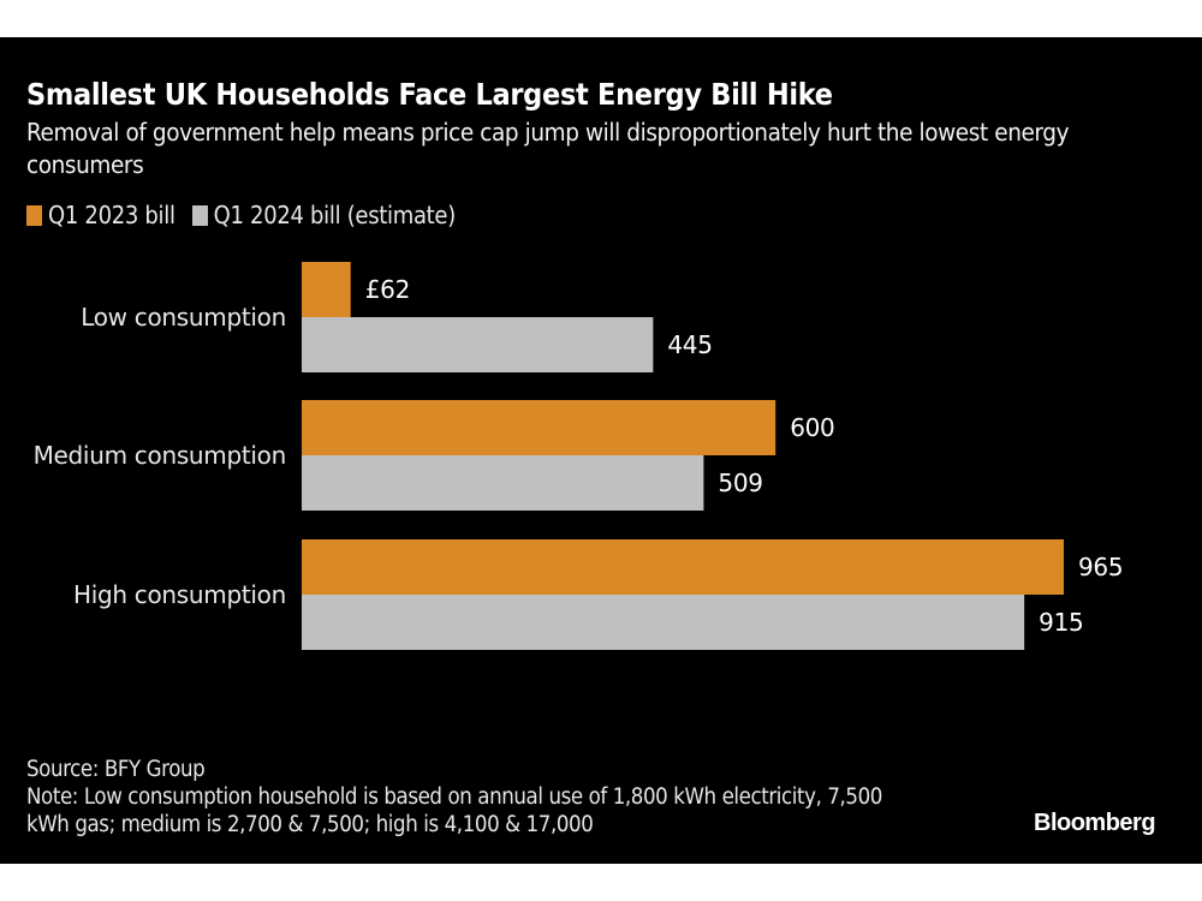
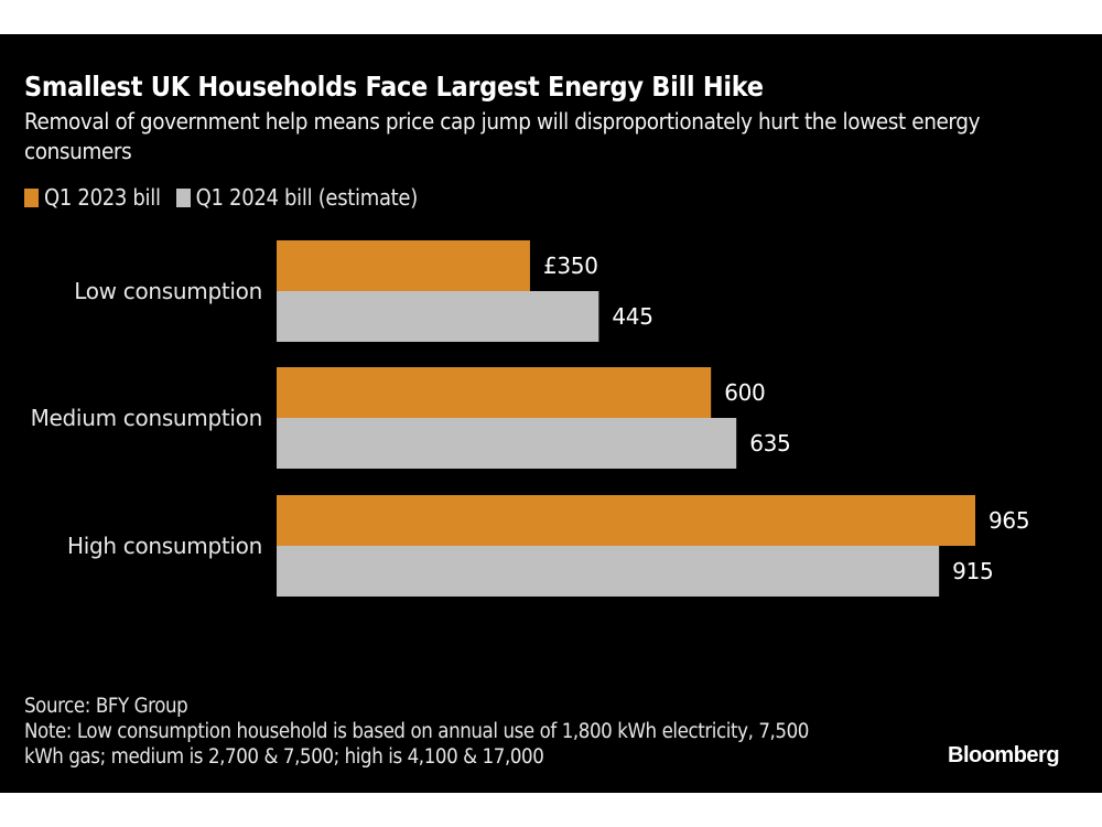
Q1 2023 bill/Low consumption: £62 -> £350
Q1 2024 bill (estimate)/Medium consumption: 509 -> 635
